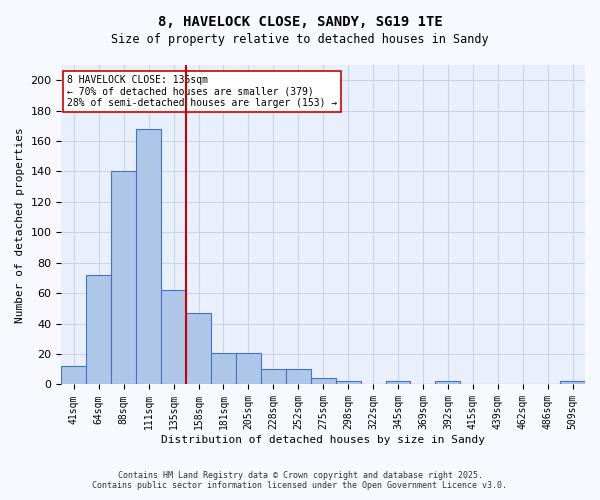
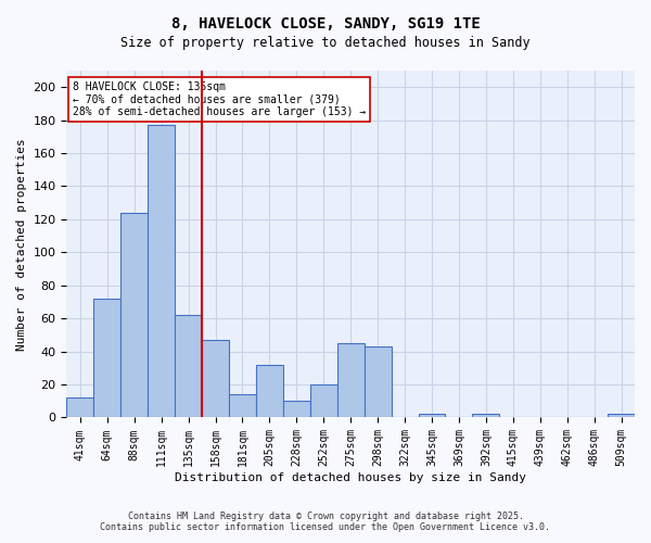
88sqm: 140 -> 124
111sqm: 168 -> 177
181sqm: 21 -> 14
205sqm: 21 -> 32
252sqm: 10 -> 20
275sqm: 4 -> 45
298sqm: 2 -> 43
